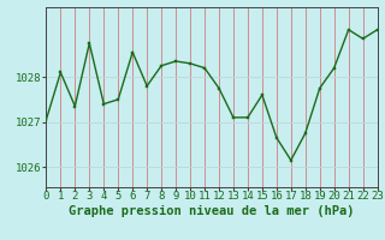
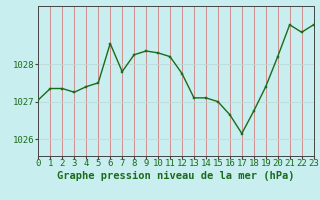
1: 1028.10 -> 1027.35
3: 1028.75 -> 1027.25
15: 1027.60 -> 1027.00
19: 1027.75 -> 1027.40
